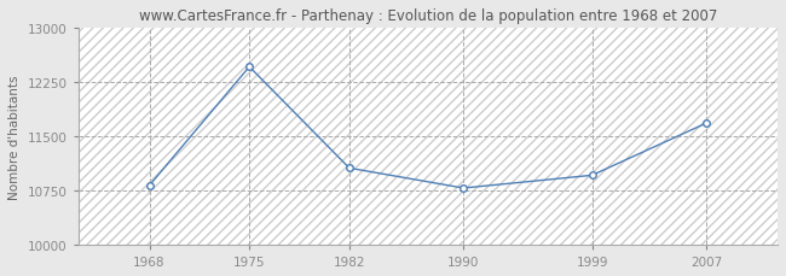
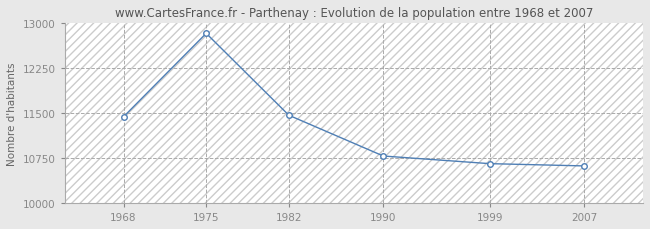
1968: 10820 -> 11440
1975: 12460 -> 12830
1982: 11060 -> 11460
1999: 10960 -> 10660
2007: 11680 -> 10620
